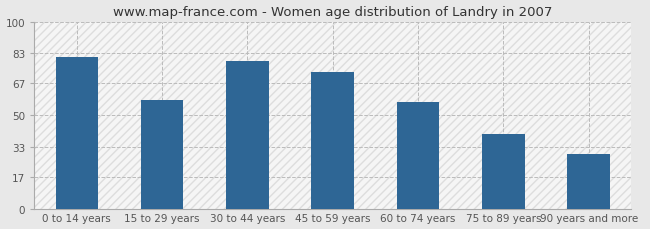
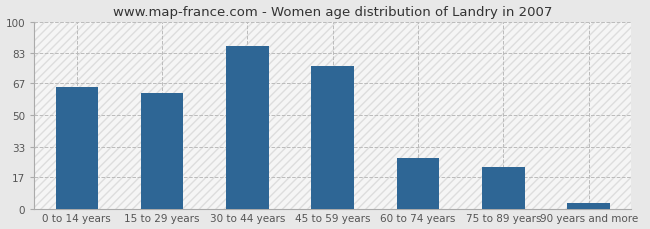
0 to 14 years: 81 -> 65
15 to 29 years: 58 -> 62
30 to 44 years: 79 -> 87
45 to 59 years: 73 -> 76
60 to 74 years: 57 -> 27
75 to 89 years: 40 -> 22
90 years and more: 29 -> 3
